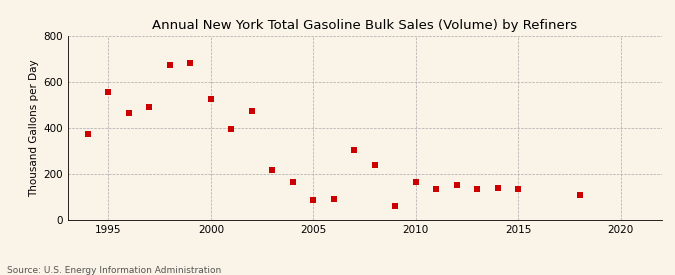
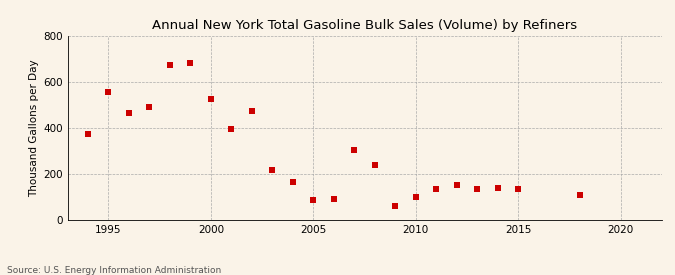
2010: 165 -> 100
